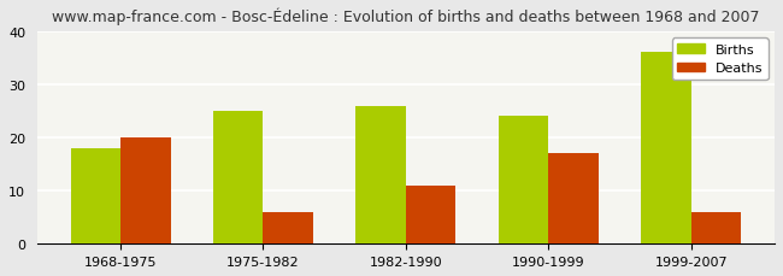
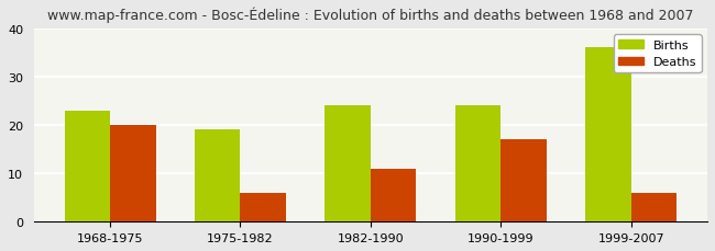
Births/1968-1975: 18 -> 23
Births/1975-1982: 25 -> 19
Births/1982-1990: 26 -> 24
